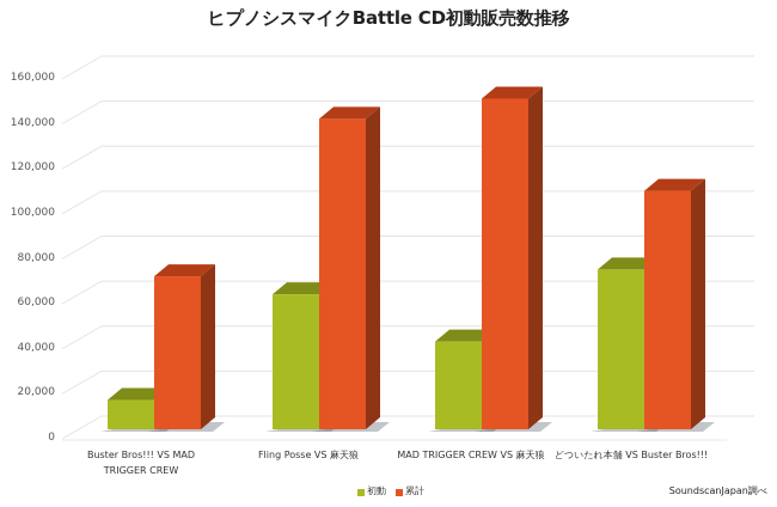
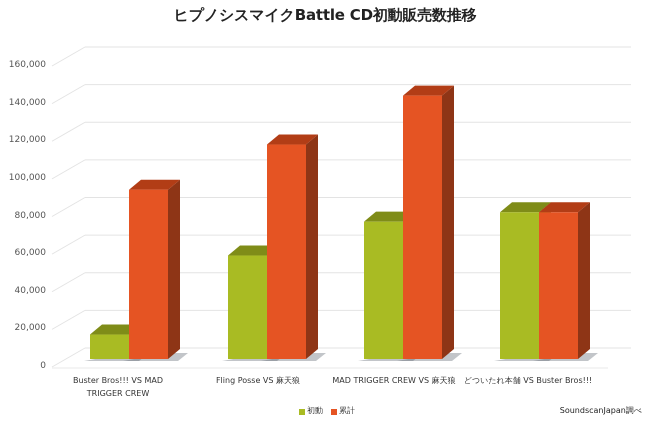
累計/Buster Bros!!! VS MAD TRIGGER CREW: 68000 -> 90000
初動/Fling Posse VS 麻天狼: 60000 -> 55000
累計/Fling Posse VS 麻天狼: 138000 -> 114000
初動/MAD TRIGGER CREW VS 麻天狼: 39000 -> 73000
累計/MAD TRIGGER CREW VS 麻天狼: 147000 -> 140000
初動/どついたれ本舗 VS Buster Bros!!!: 71000 -> 78000
累計/どついたれ本舗 VS Buster Bros!!!: 106000 -> 78000
